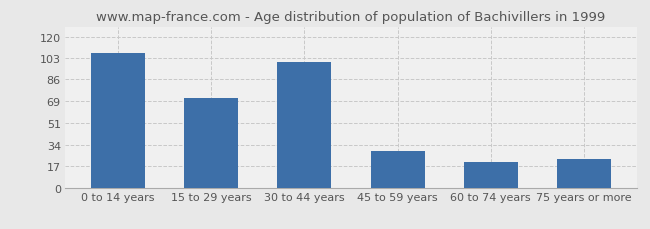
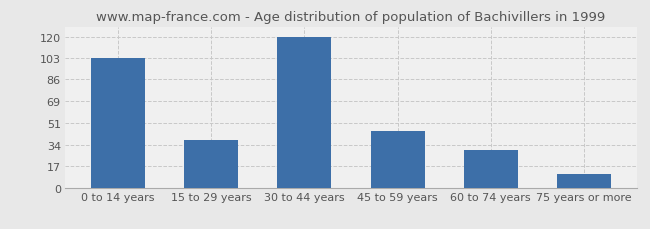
0 to 14 years: 107 -> 103
15 to 29 years: 71 -> 38
30 to 44 years: 100 -> 120
45 to 59 years: 29 -> 45
60 to 74 years: 20 -> 30
75 years or more: 23 -> 11
